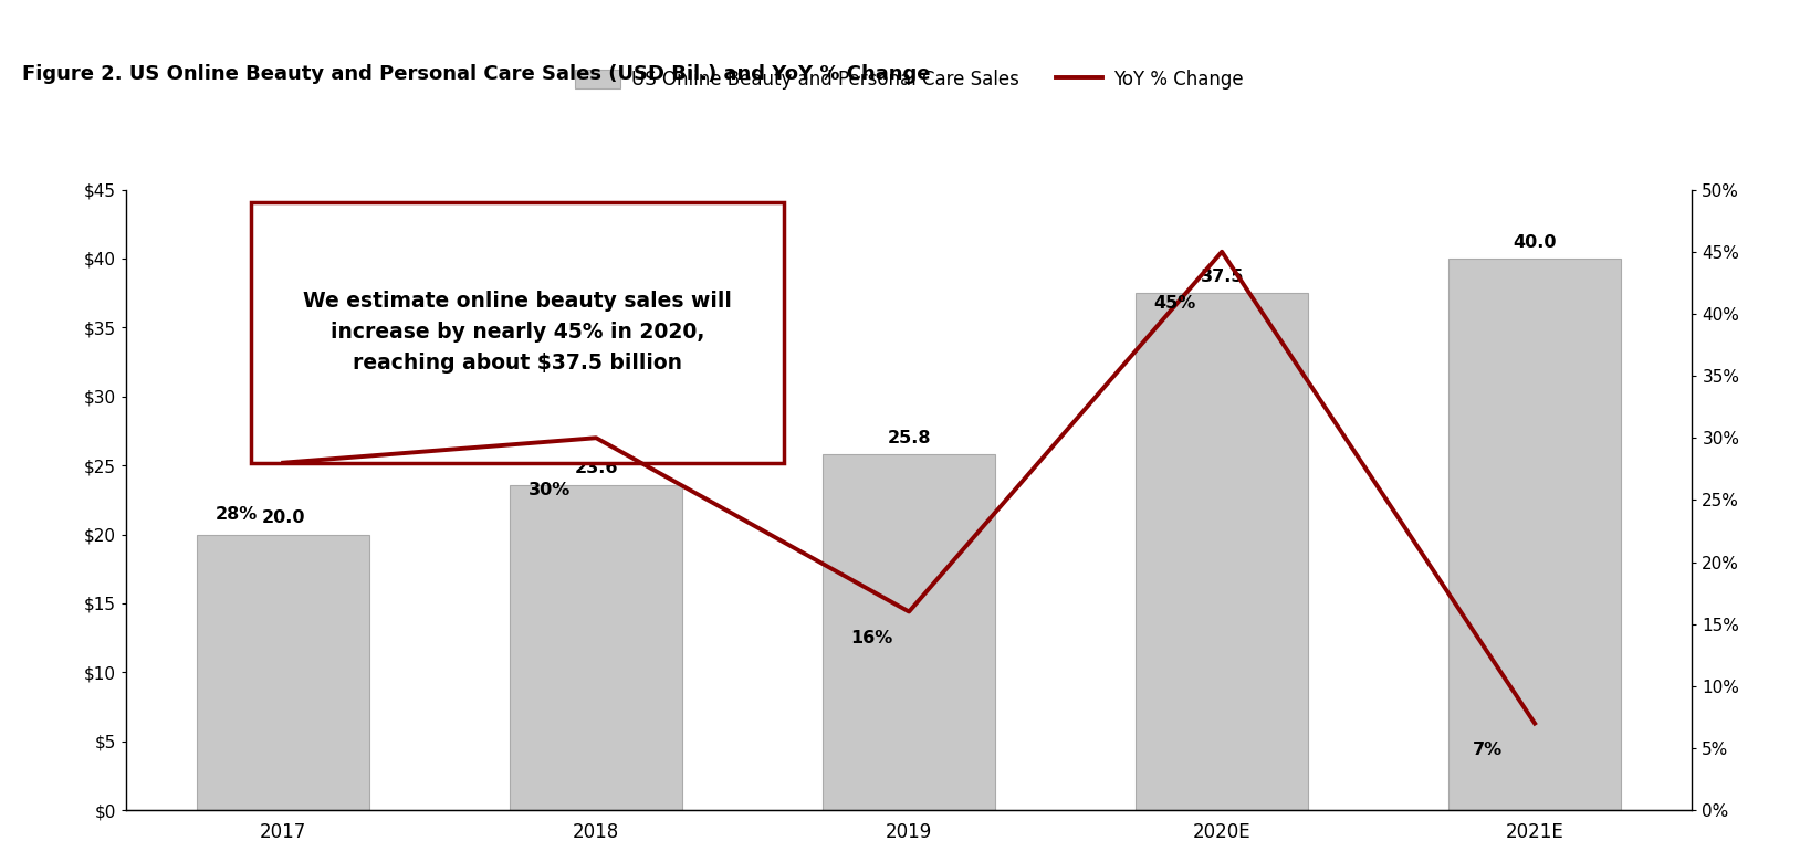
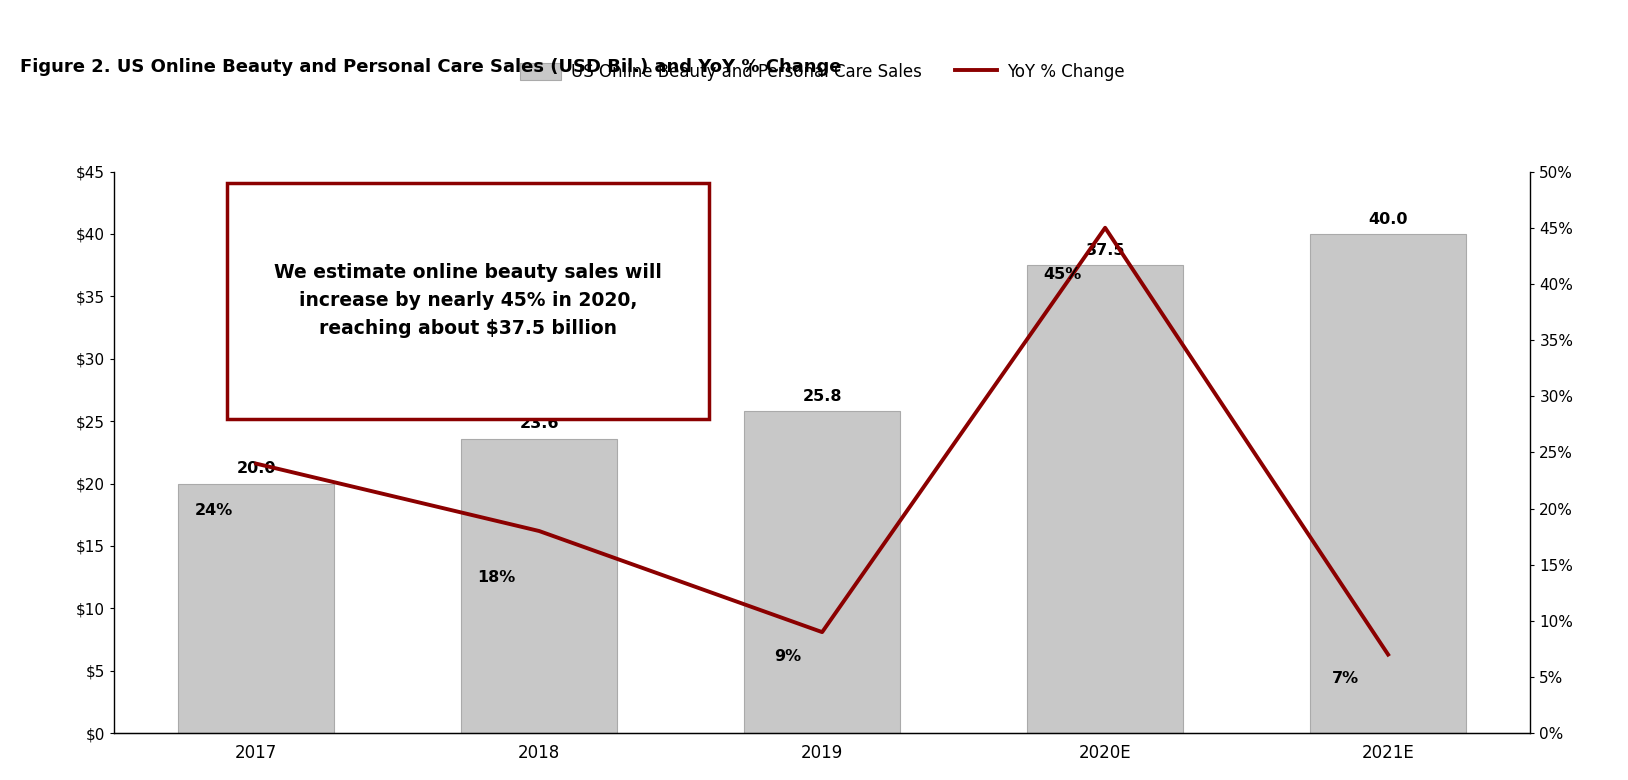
YoY % Change/2017: 28% -> 24%
YoY % Change/2018: 30% -> 18%
YoY % Change/2019: 16% -> 9%
